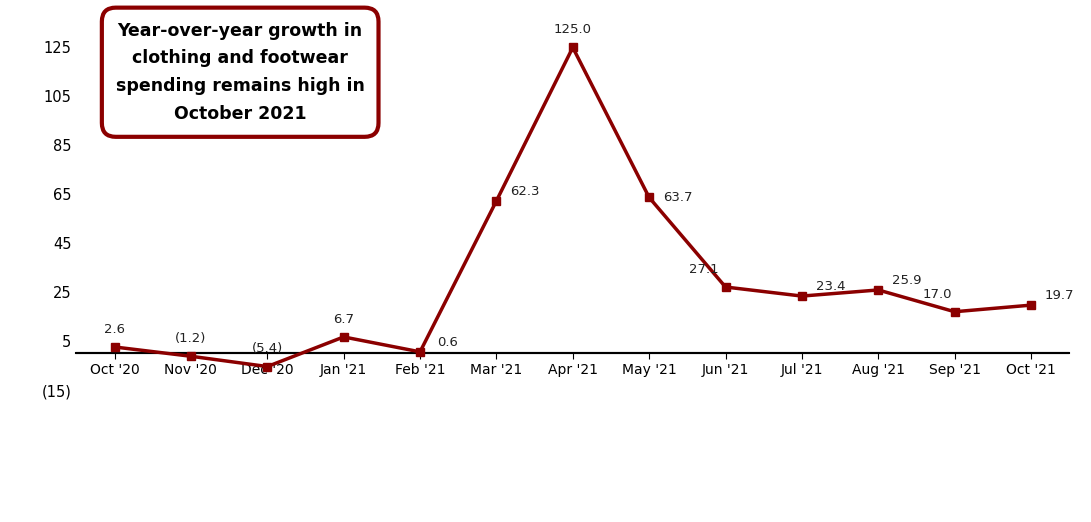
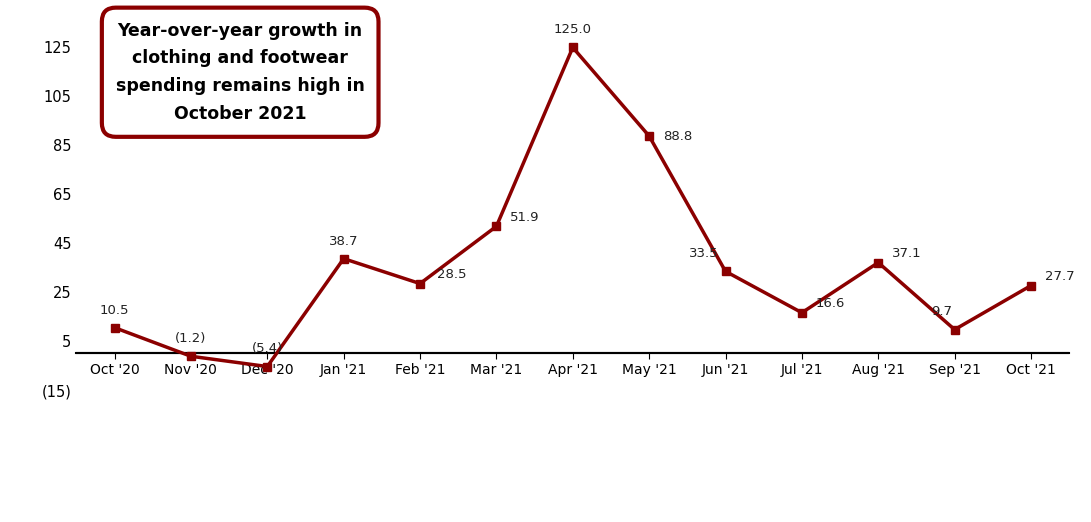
Oct '20: 2.6 -> 10.5
Jan '21: 6.7 -> 38.7
Feb '21: 0.6 -> 28.5
Mar '21: 62.3 -> 51.9
May '21: 63.7 -> 88.8
Jun '21: 27.1 -> 33.5
Jul '21: 23.4 -> 16.6
Aug '21: 25.9 -> 37.1
Sep '21: 17.0 -> 9.7
Oct '21: 19.7 -> 27.7
